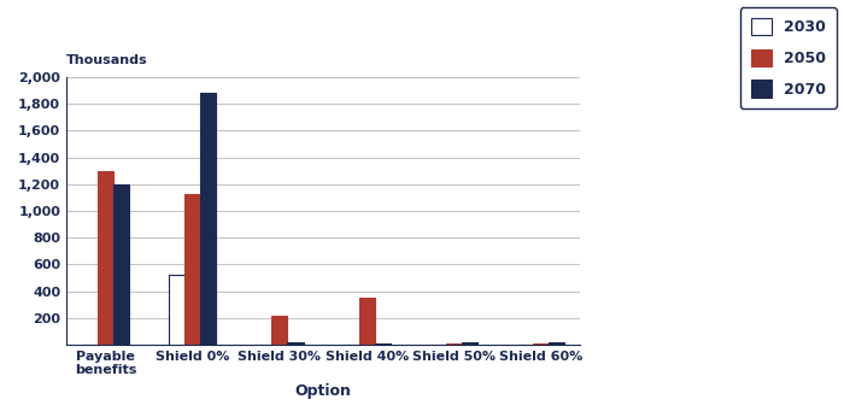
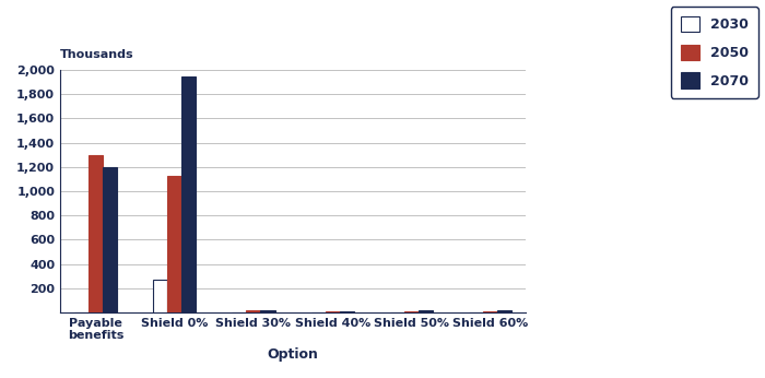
2030/Shield 0%: 520 -> 270
2070/Shield 0%: 1,880 -> 1,950
2050/Shield 30%: 220 -> 20
2050/Shield 40%: 350 -> 10
